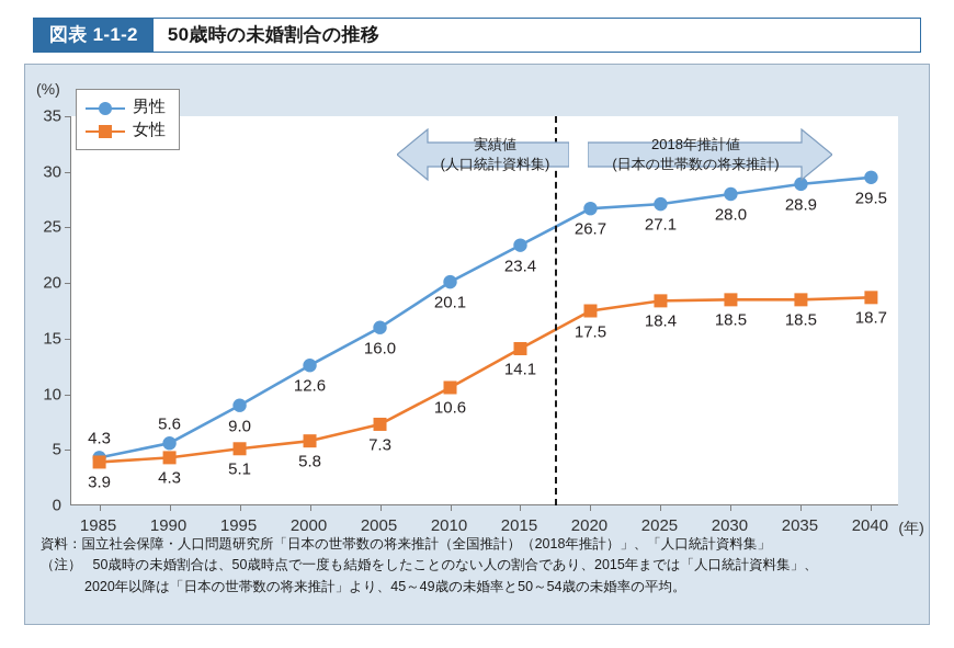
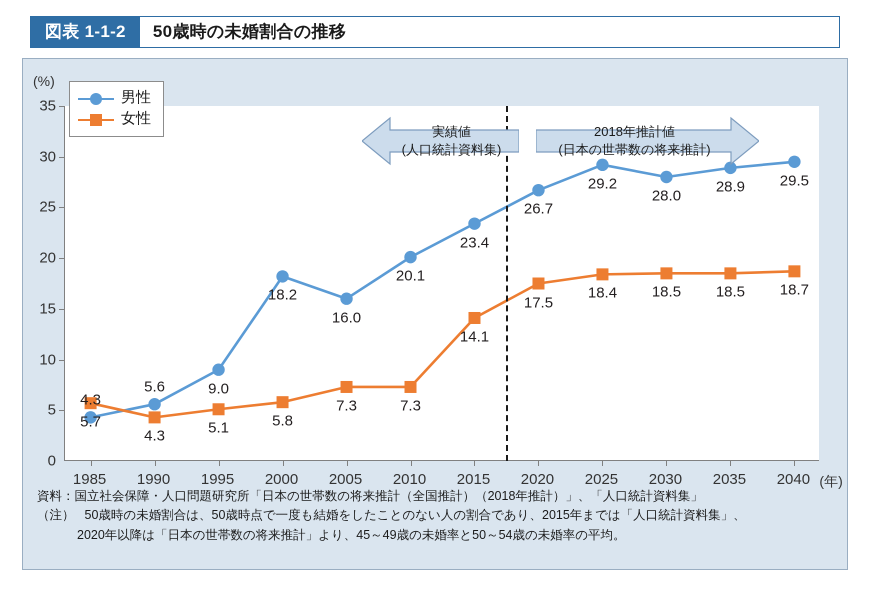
女性/1985: 3.9 -> 5.7
男性/2000: 12.6 -> 18.2
女性/2010: 10.6 -> 7.3
男性/2025: 27.1 -> 29.2
